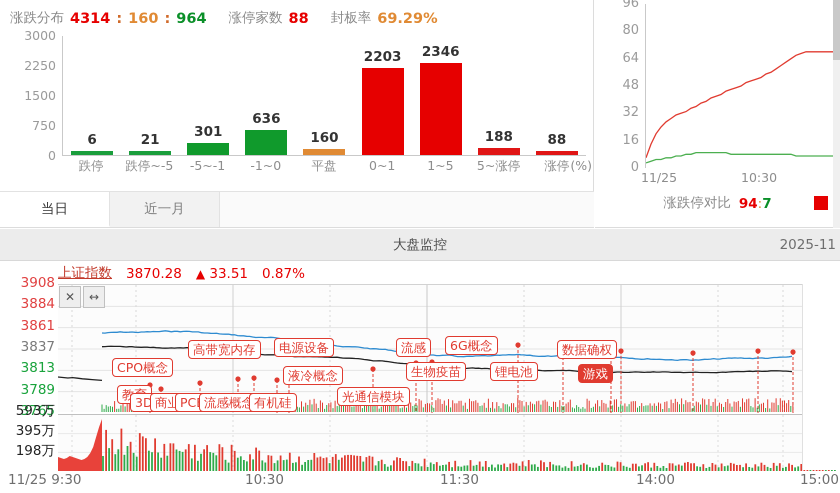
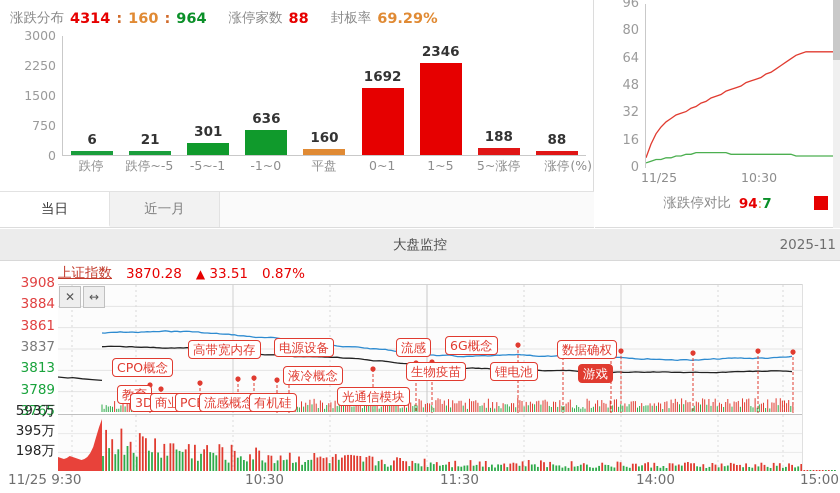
涨跌分布/0~1: 2203 -> 1692
